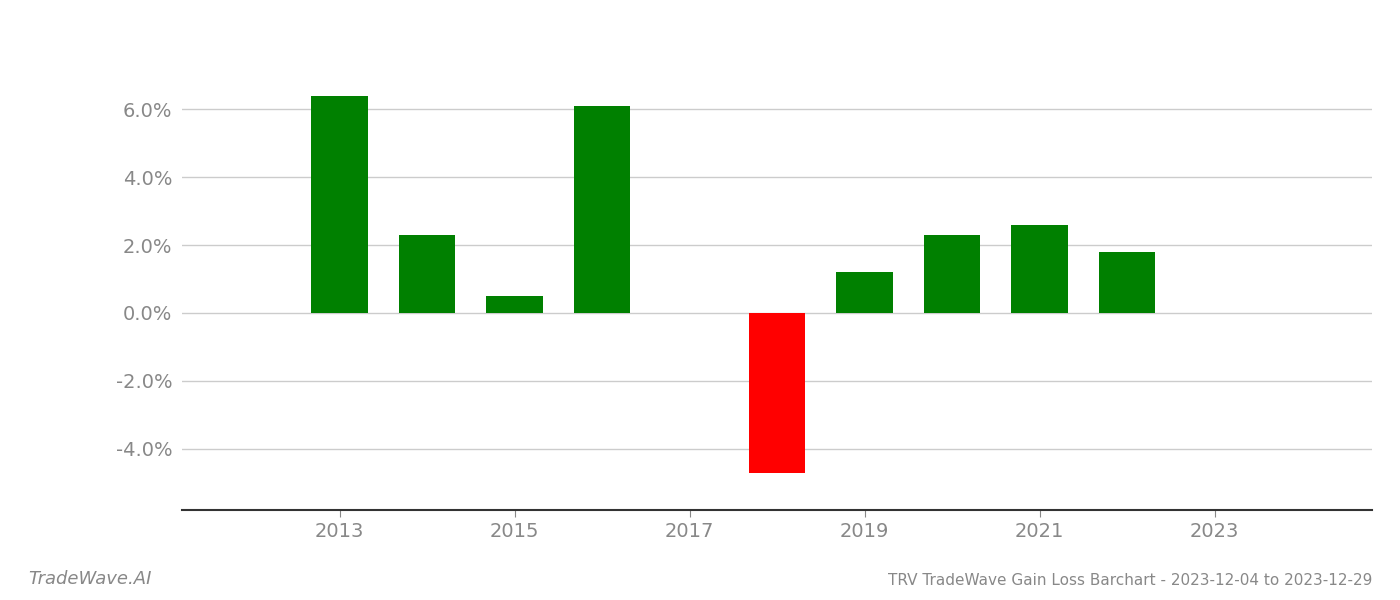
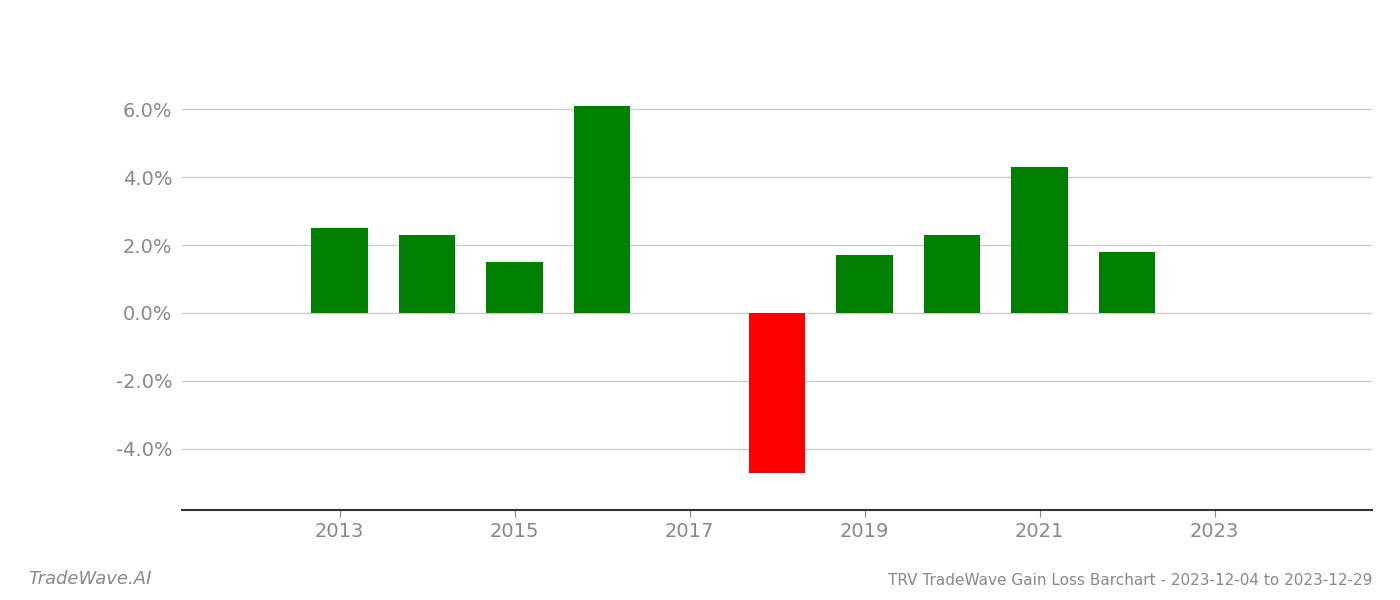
2013: 6.4% -> 2.5%
2015: 0.5% -> 1.5%
2019: 1.2% -> 1.7%
2021: 2.6% -> 4.3%
